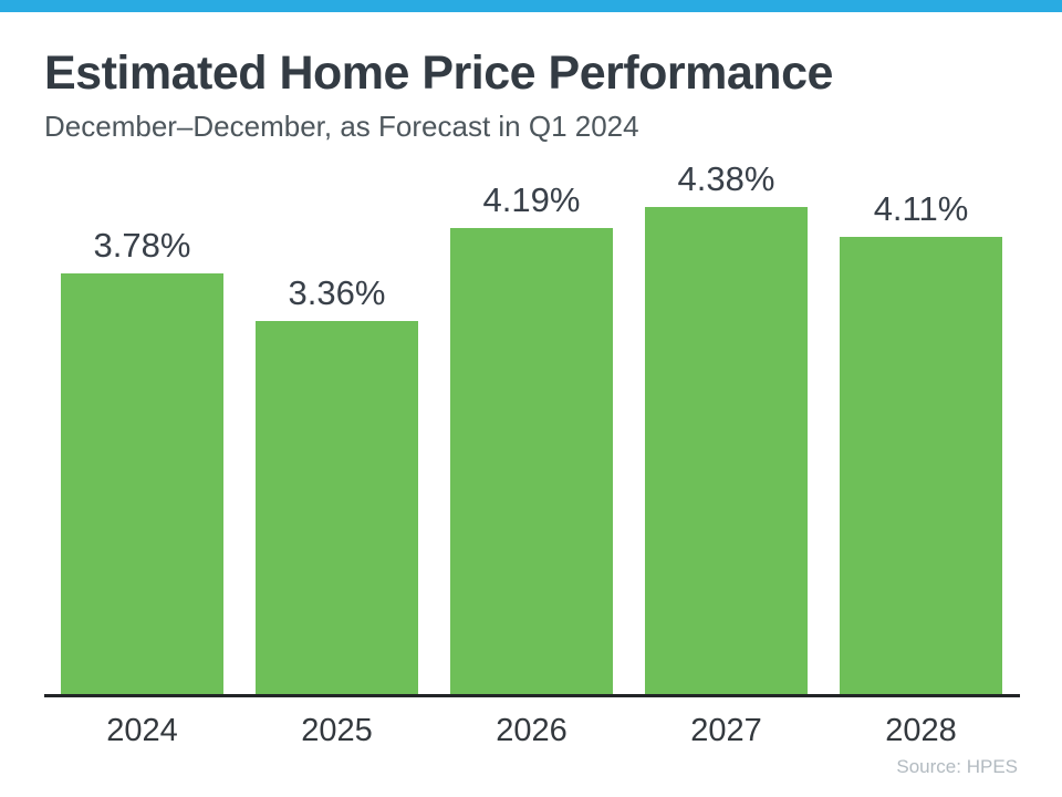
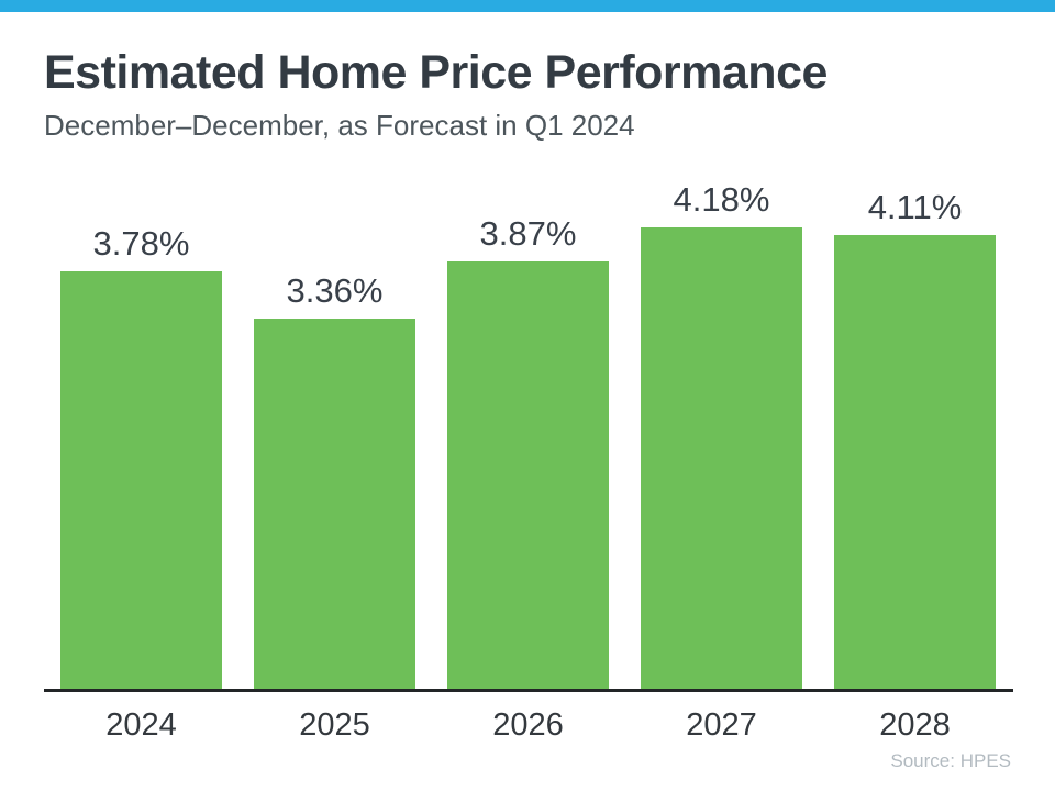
2026: 4.19% -> 3.87%
2027: 4.38% -> 4.18%
